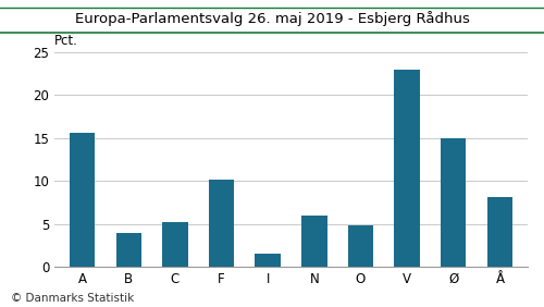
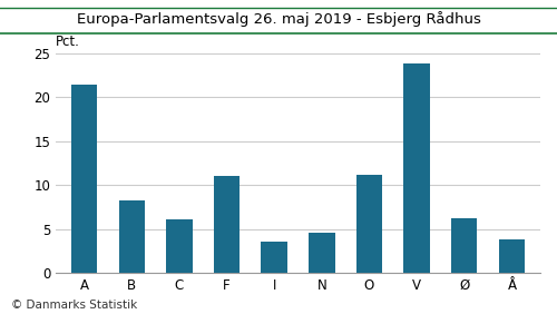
A: 15.6 -> 21.4
B: 4.0 -> 8.3
C: 5.2 -> 6.1
F: 10.2 -> 11.0
I: 1.6 -> 3.6
N: 6.0 -> 4.6
O: 4.8 -> 11.2
V: 23.0 -> 23.9
Ø: 15.0 -> 6.3
Å: 8.2 -> 3.9
